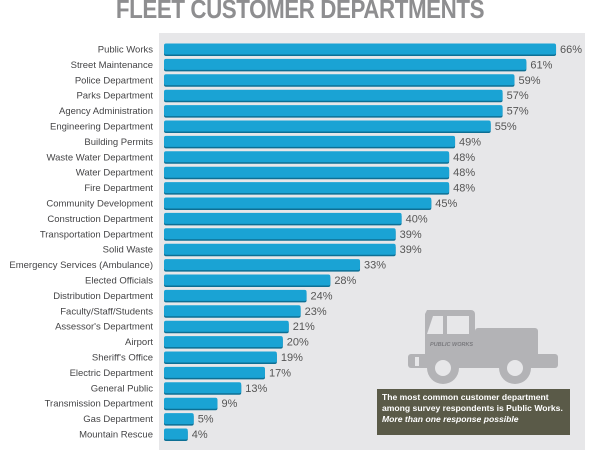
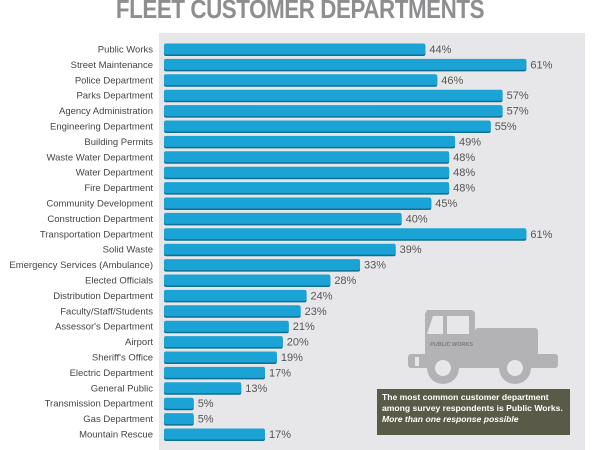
Public Works: 66% -> 44%
Police Department: 59% -> 46%
Transportation Department: 39% -> 61%
Transmission Department: 9% -> 5%
Mountain Rescue: 4% -> 17%
